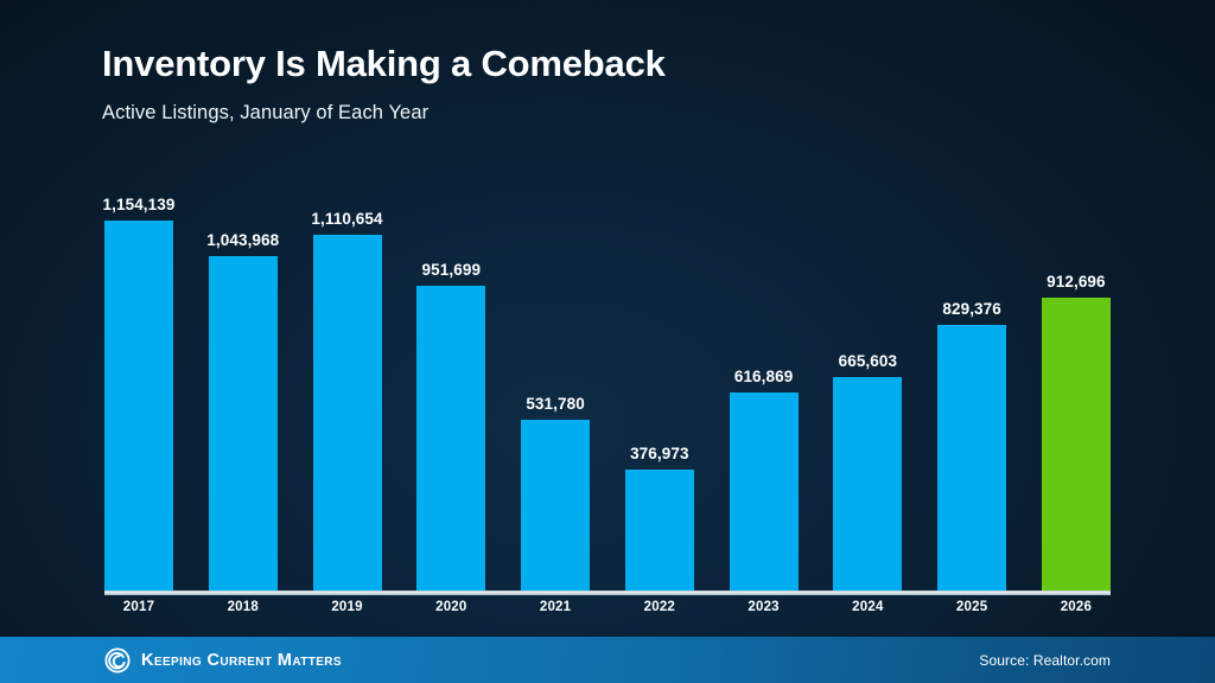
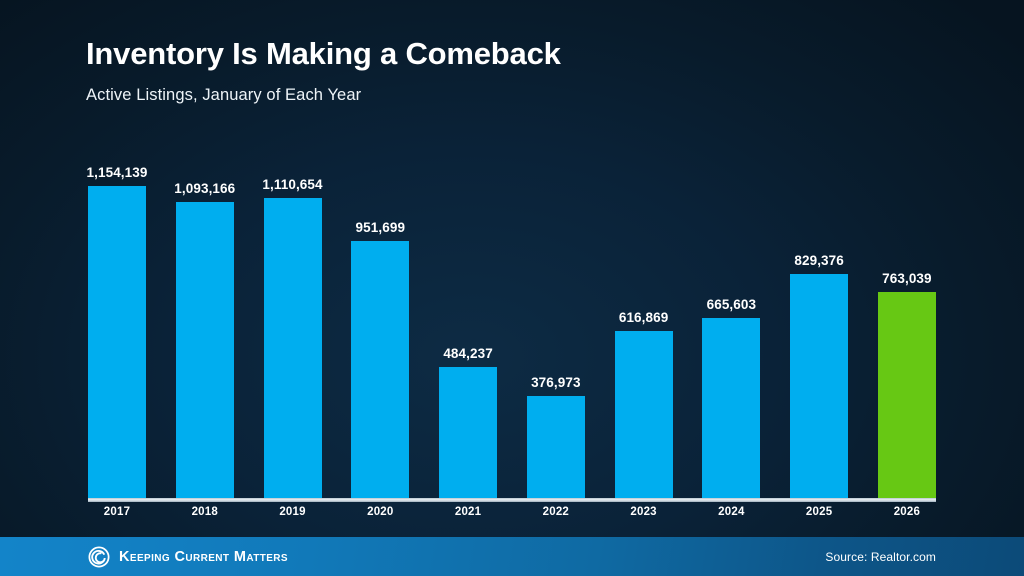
2018: 1,043,968 -> 1,093,166
2021: 531,780 -> 484,237
2026: 912,696 -> 763,039
